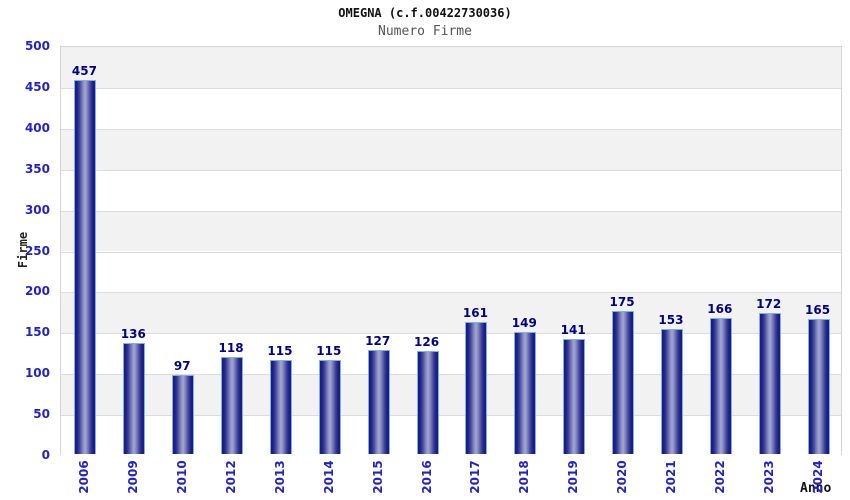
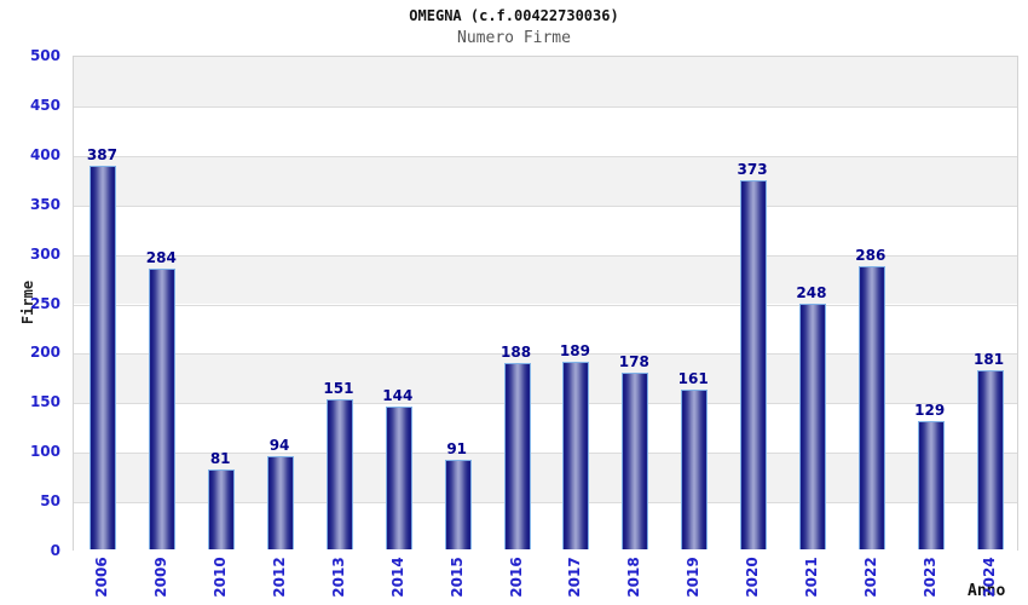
2006: 457 -> 387
2009: 136 -> 284
2010: 97 -> 81
2012: 118 -> 94
2013: 115 -> 151
2014: 115 -> 144
2015: 127 -> 91
2016: 126 -> 188
2017: 161 -> 189
2018: 149 -> 178
2019: 141 -> 161
2020: 175 -> 373
2021: 153 -> 248
2022: 166 -> 286
2023: 172 -> 129
2024: 165 -> 181
